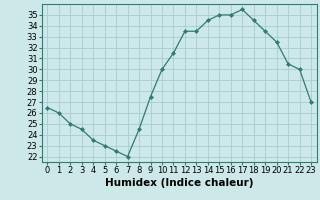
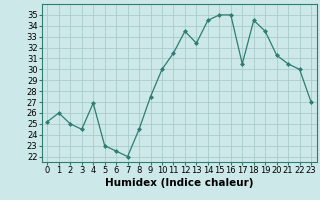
0: 26.5 -> 25.2
4: 23.5 -> 26.9
13: 33.5 -> 32.4
17: 35.5 -> 30.5
20: 32.5 -> 31.3
